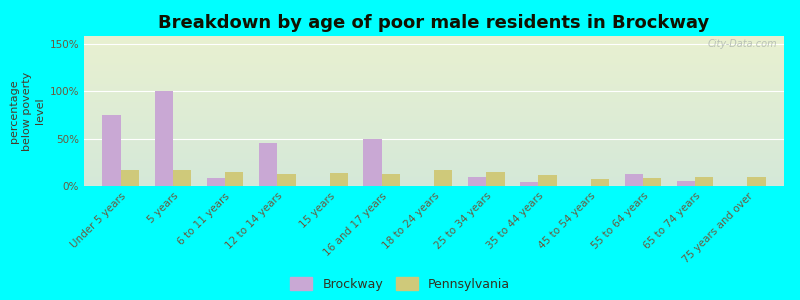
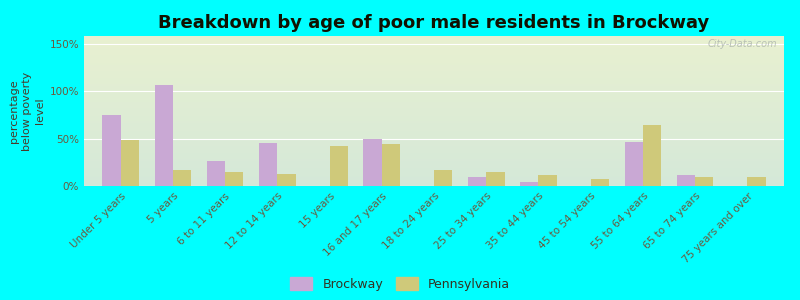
Pennsylvania/Under 5 years: 17% -> 48%
Brockway/5 years: 100% -> 106%
Brockway/6 to 11 years: 8% -> 26%
Pennsylvania/15 years: 14% -> 42%
Pennsylvania/16 and 17 years: 13% -> 44%
Brockway/55 to 64 years: 13% -> 46%
Pennsylvania/55 to 64 years: 8% -> 64%
Brockway/65 to 74 years: 5% -> 12%
